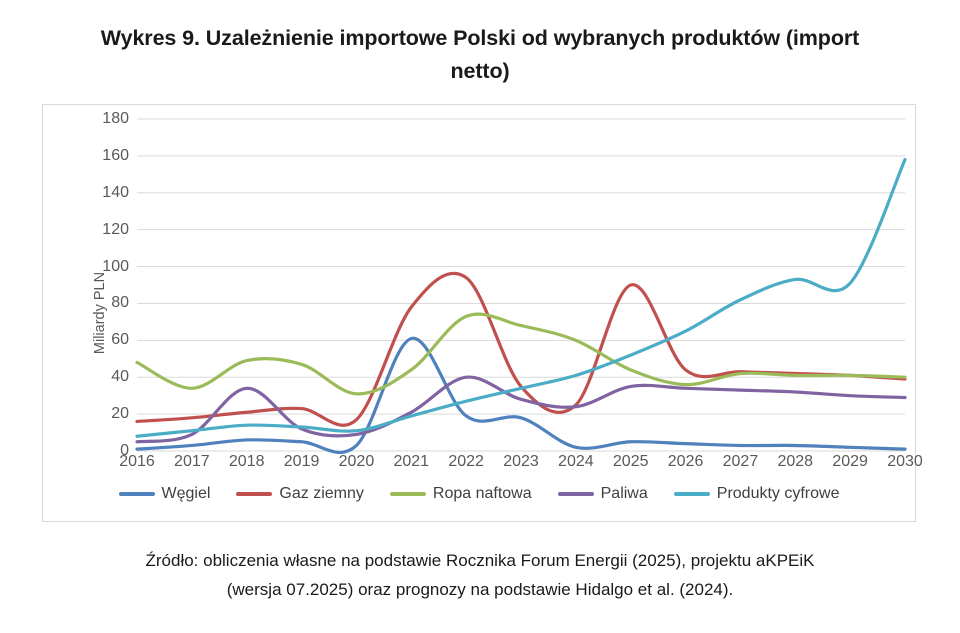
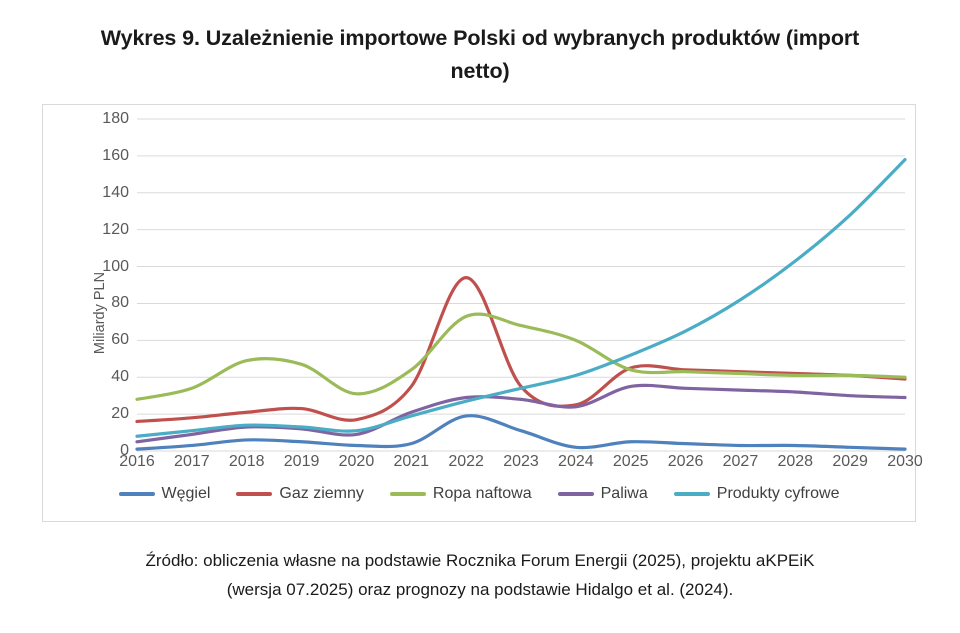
Ropa naftowa/2016: 48 -> 28
Paliwa/2018: 34 -> 13
Węgiel/2021: 61 -> 4
Gaz ziemny/2021: 78 -> 35
Paliwa/2022: 40 -> 29
Węgiel/2023: 18 -> 11
Gaz ziemny/2025: 90 -> 45
Ropa naftowa/2026: 36 -> 43
Produkty cyfrowe/2028: 93 -> 103
Produkty cyfrowe/2029: 91 -> 128
